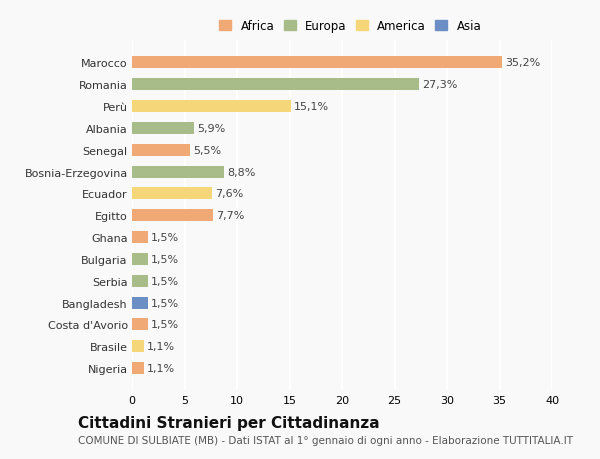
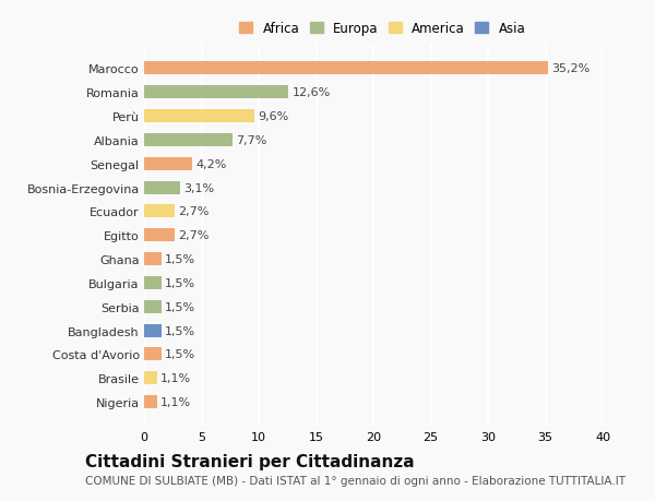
Romania: 27,3% -> 12,6%
Perù: 15,1% -> 9,6%
Albania: 5,9% -> 7,7%
Senegal: 5,5% -> 4,2%
Bosnia-Erzegovina: 8,8% -> 3,1%
Ecuador: 7,6% -> 2,7%
Egitto: 7,7% -> 2,7%
